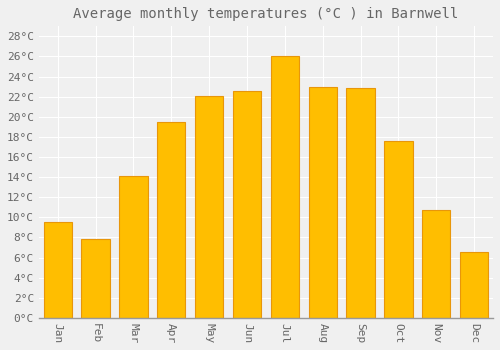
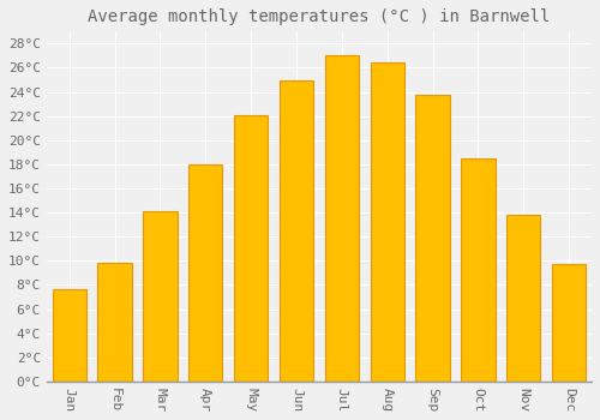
Jan: 9.5°C -> 7.7°C
Feb: 7.8°C -> 9.8°C
Apr: 19.5°C -> 18.0°C
Jun: 22.6°C -> 25.0°C
Jul: 26.0°C -> 27.0°C
Aug: 23.0°C -> 26.4°C
Sep: 22.9°C -> 23.8°C
Oct: 17.6°C -> 18.5°C
Nov: 10.7°C -> 13.8°C
Dec: 6.6°C -> 9.7°C
